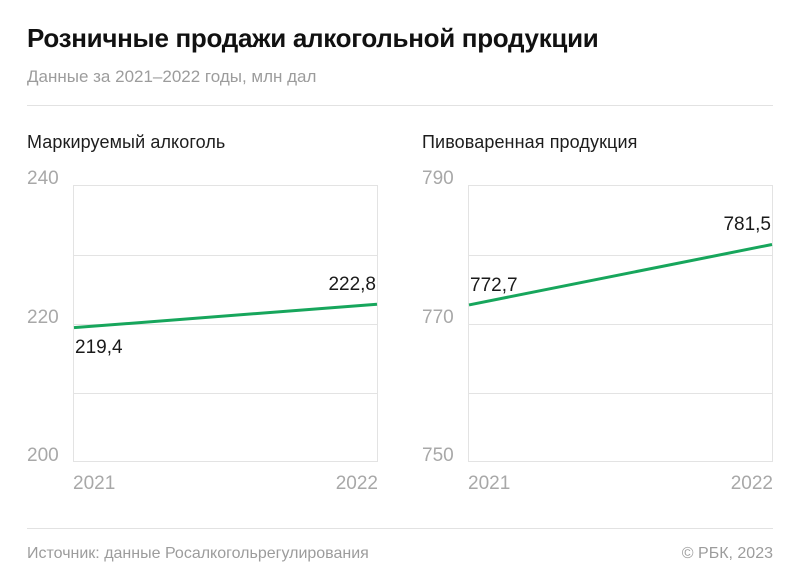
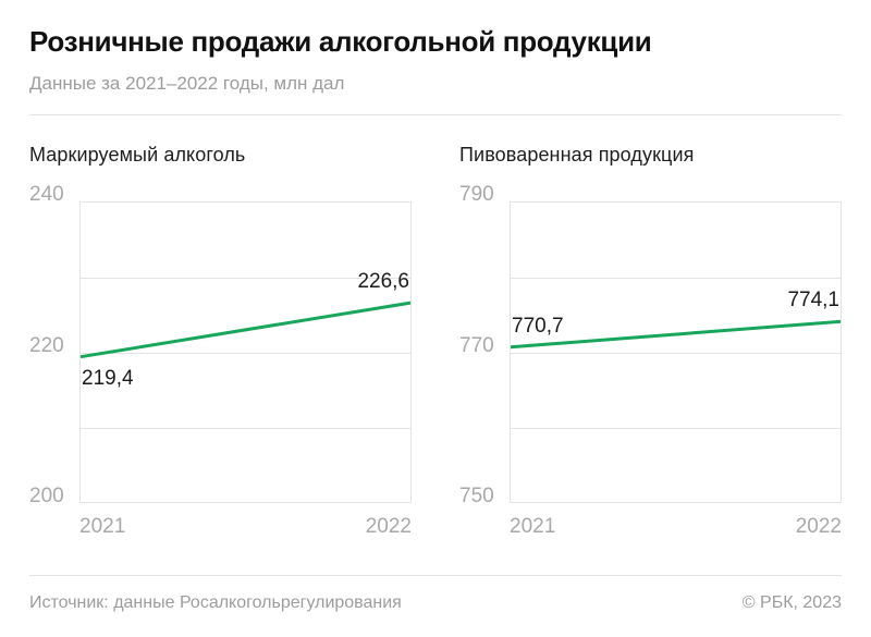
Маркируемый алкоголь/2022: 222,8 -> 226,6
Пивоваренная продукция/2021: 772,7 -> 770,7
Пивоваренная продукция/2022: 781,5 -> 774,1
